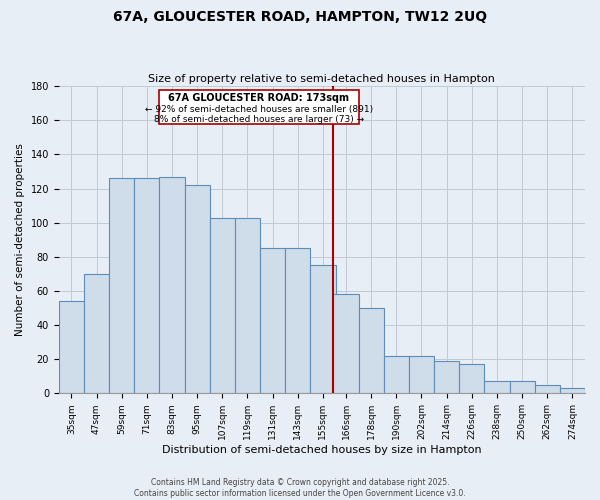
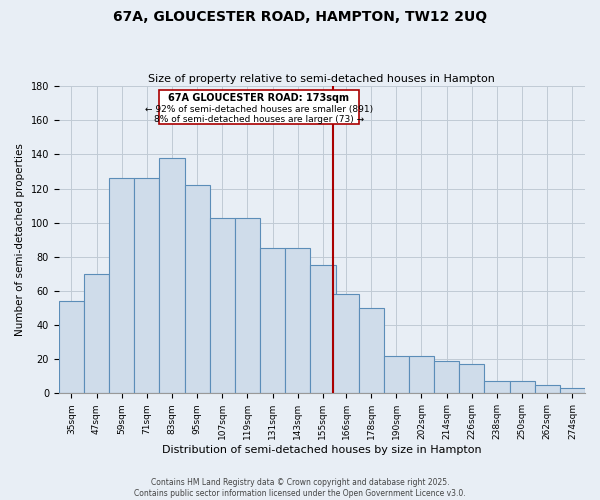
83sqm: 127 -> 138
